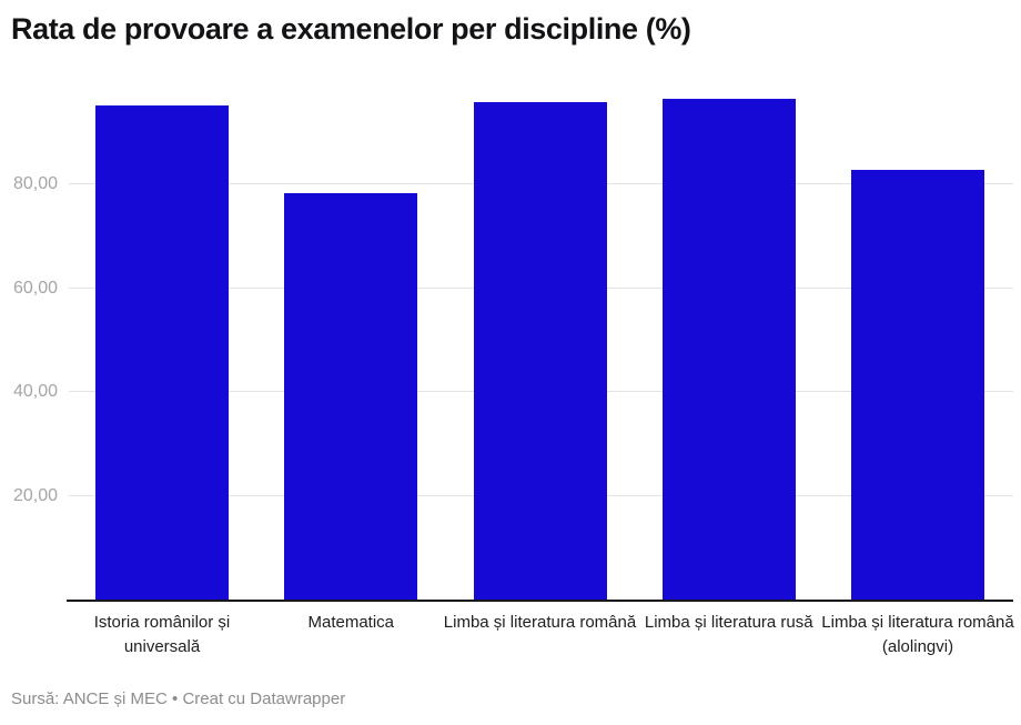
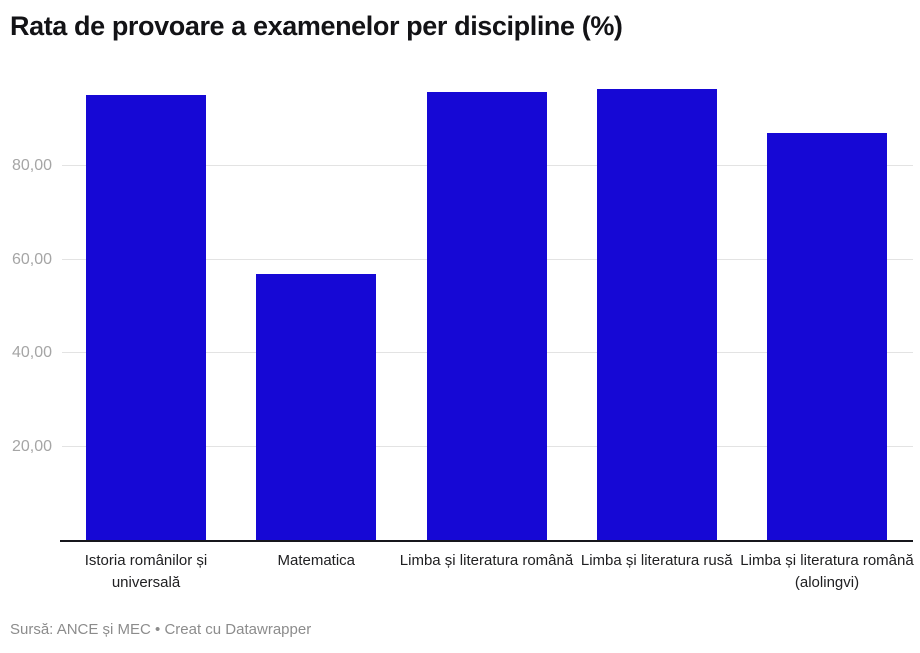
Matematica: 78 -> 57
Limba și literatura română (alolingvi): 83 -> 87
